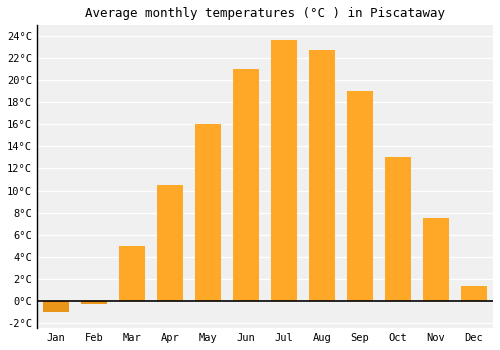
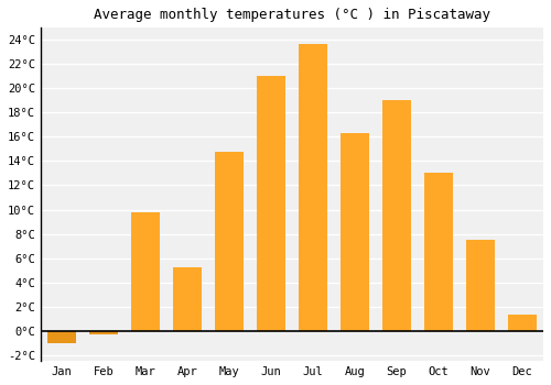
Mar: 5.0°C -> 9.8°C
Apr: 10.5°C -> 5.2°C
May: 16.0°C -> 14.8°C
Aug: 22.8°C -> 16.3°C
